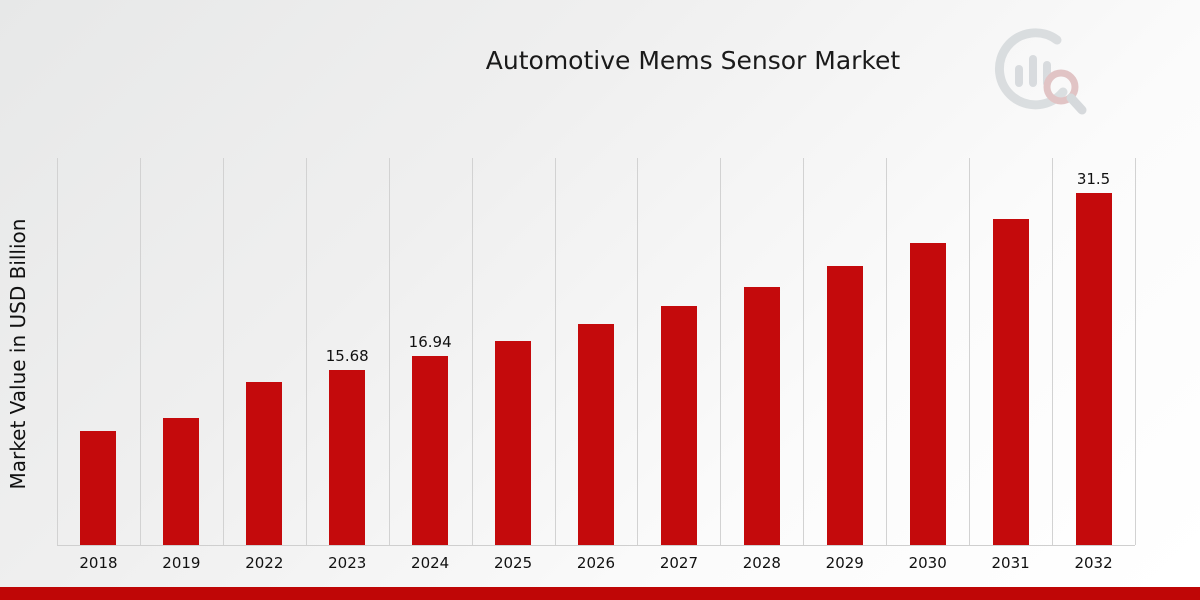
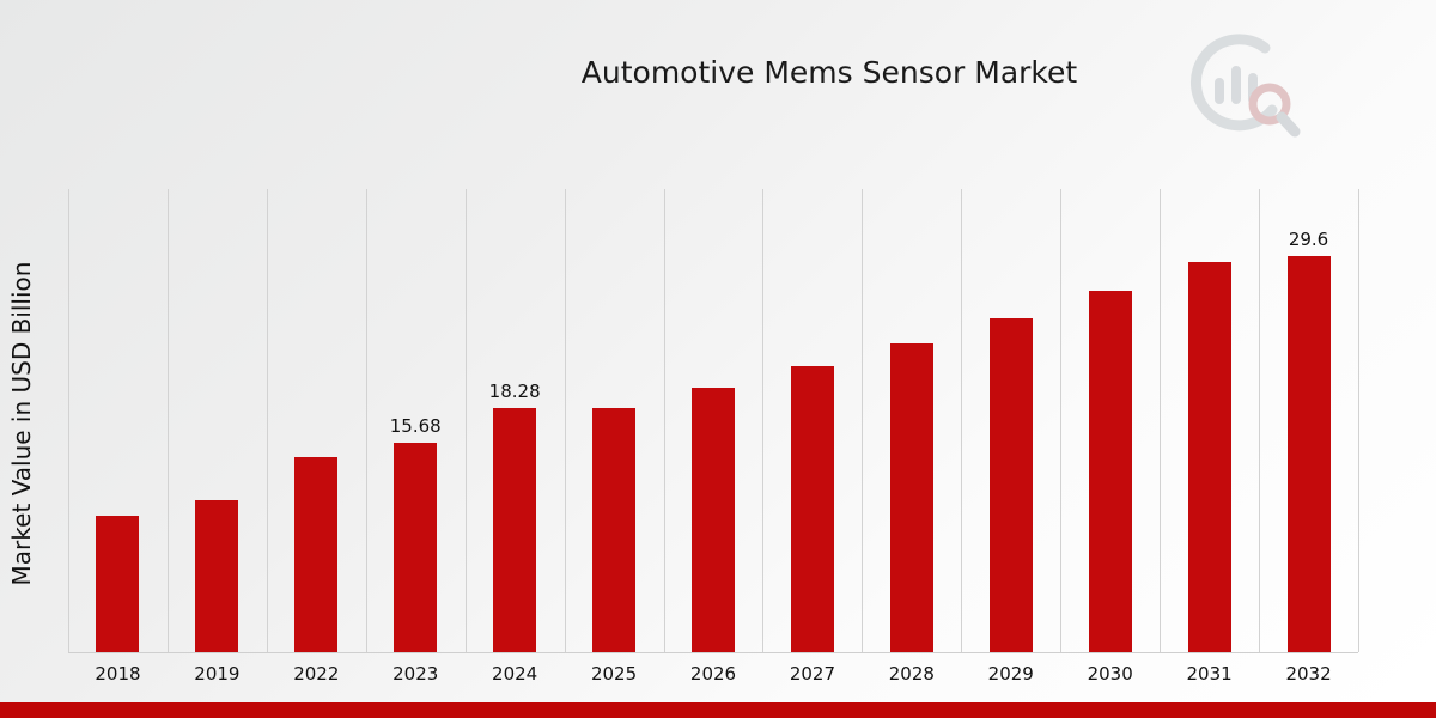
2024: 16.94 -> 18.28
2032: 31.5 -> 29.6
